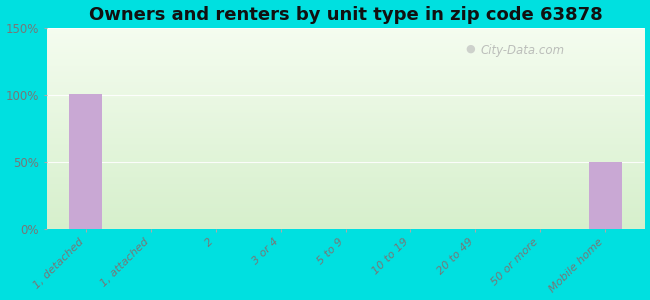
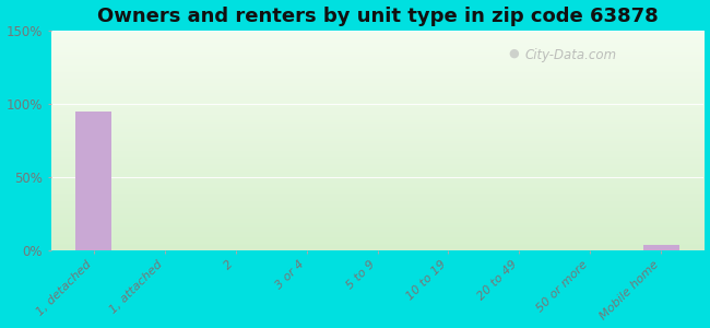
1, detached: 101% -> 95%
Mobile home: 50% -> 4%
